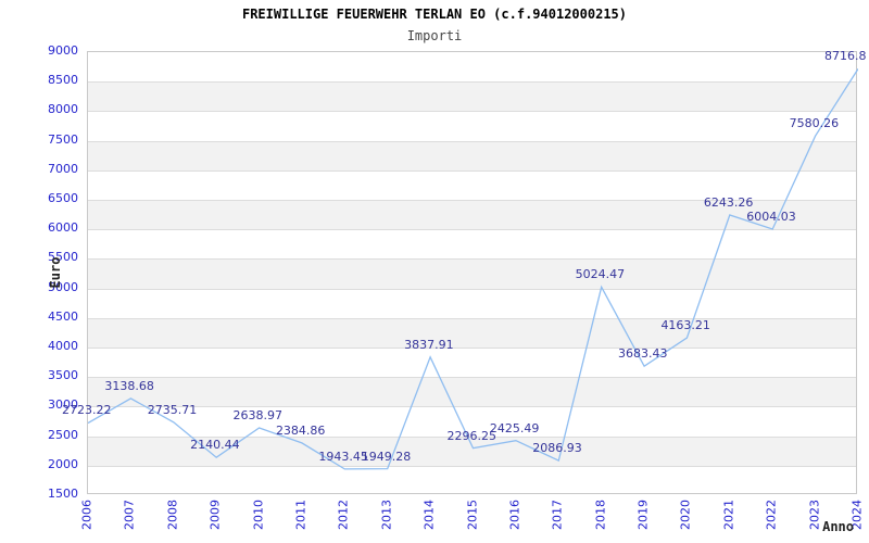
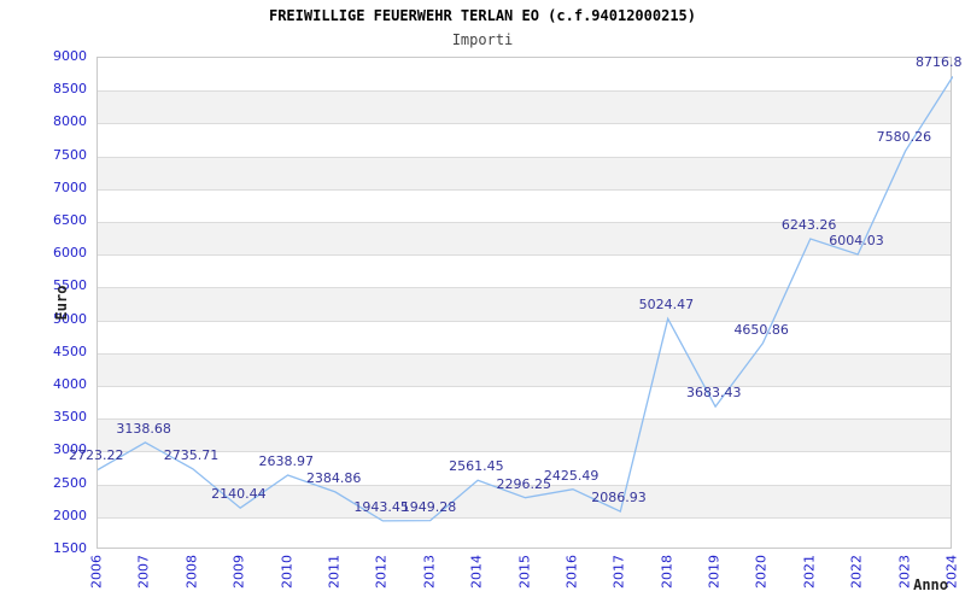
2014: 3837.91 -> 2561.45
2020: 4163.21 -> 4650.86
